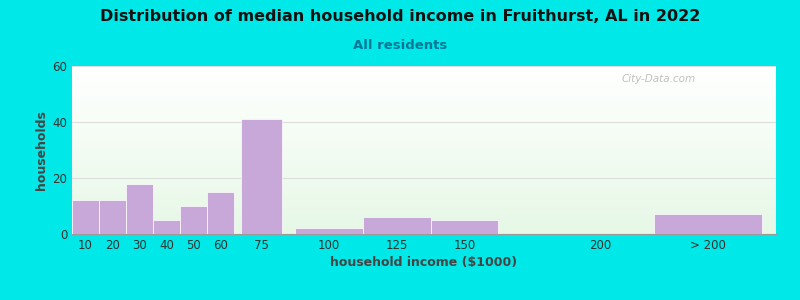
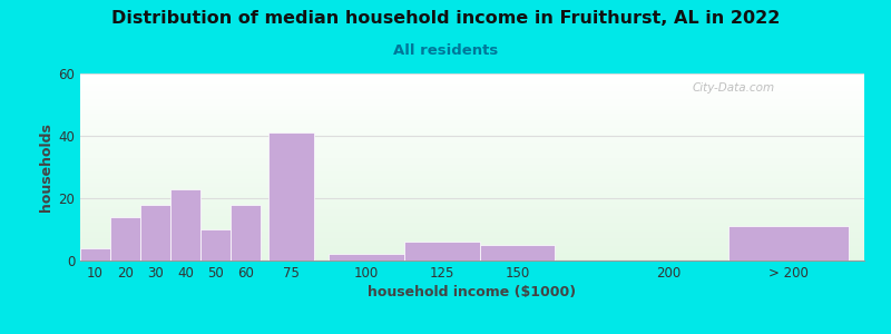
10: 12 -> 4
20: 12 -> 14
40: 5 -> 23
60: 15 -> 18
> 200: 7 -> 11
